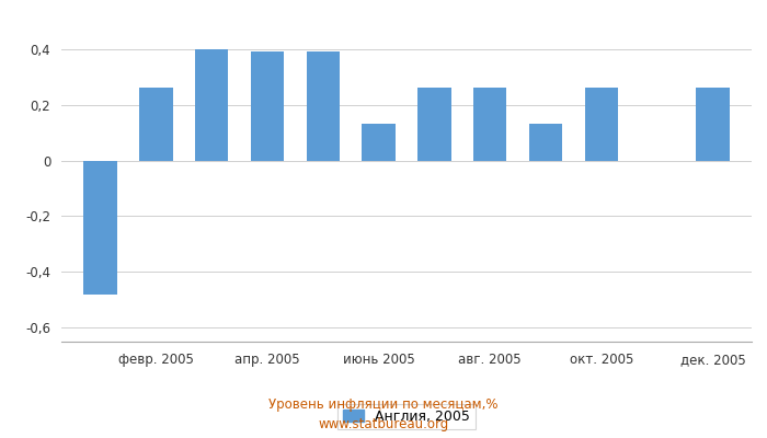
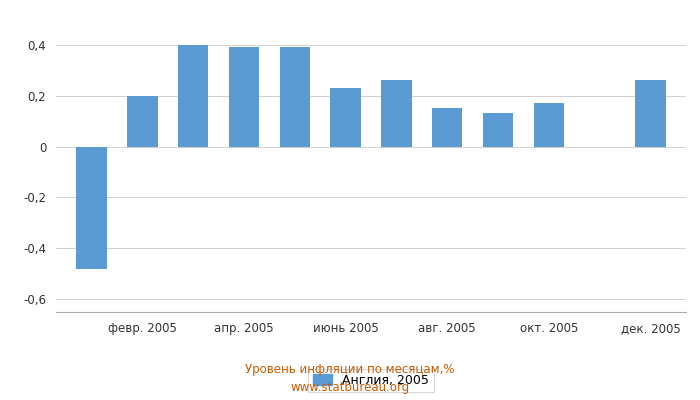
февр. 2005: 0,26 -> 0,20
июнь 2005: 0,13 -> 0,23
авг. 2005: 0,26 -> 0,15
окт. 2005: 0,26 -> 0,17
